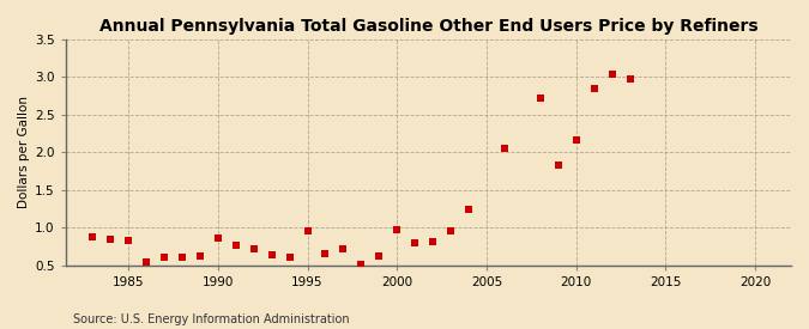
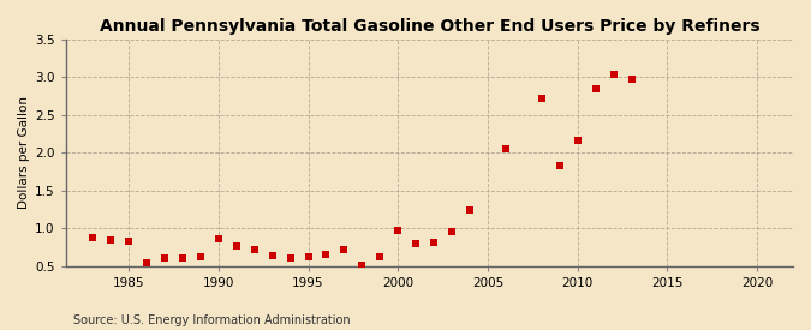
1995: 0.96 -> 0.62
